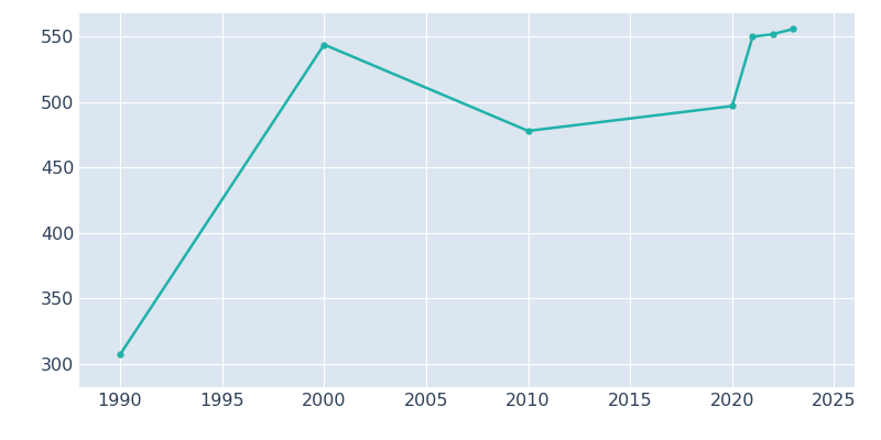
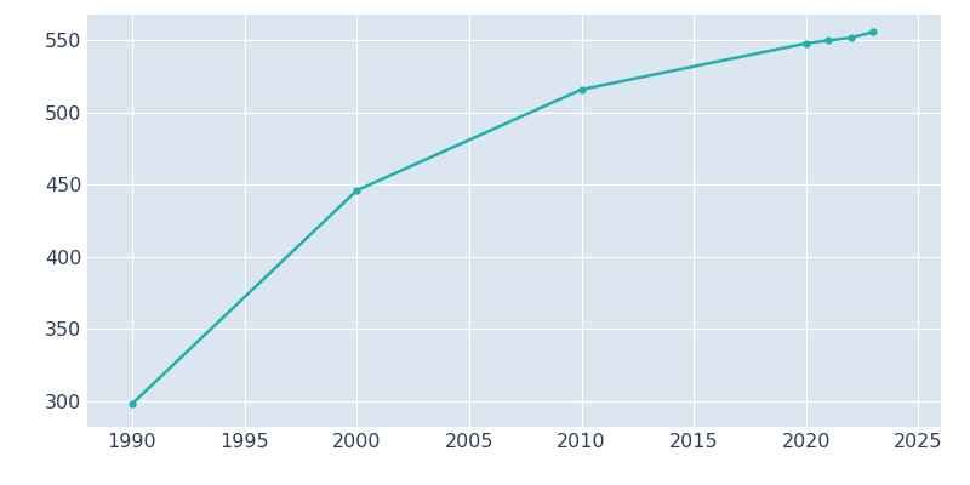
1990: 307 -> 298
2000: 544 -> 446
2010: 478 -> 516
2020: 497 -> 548
